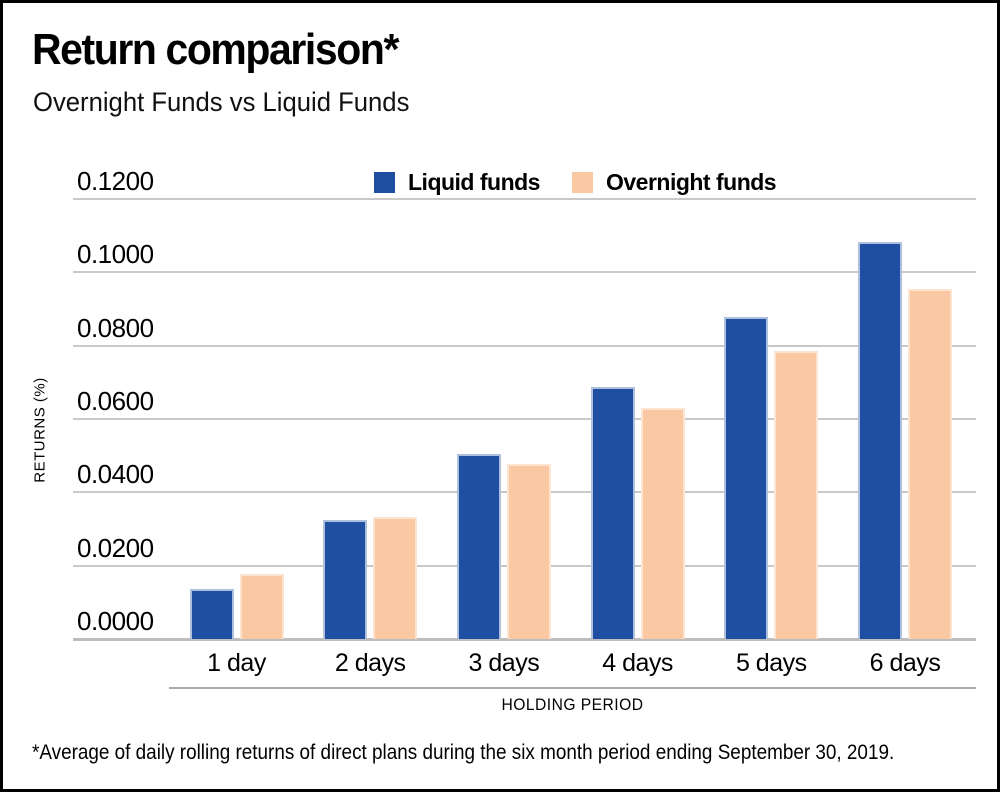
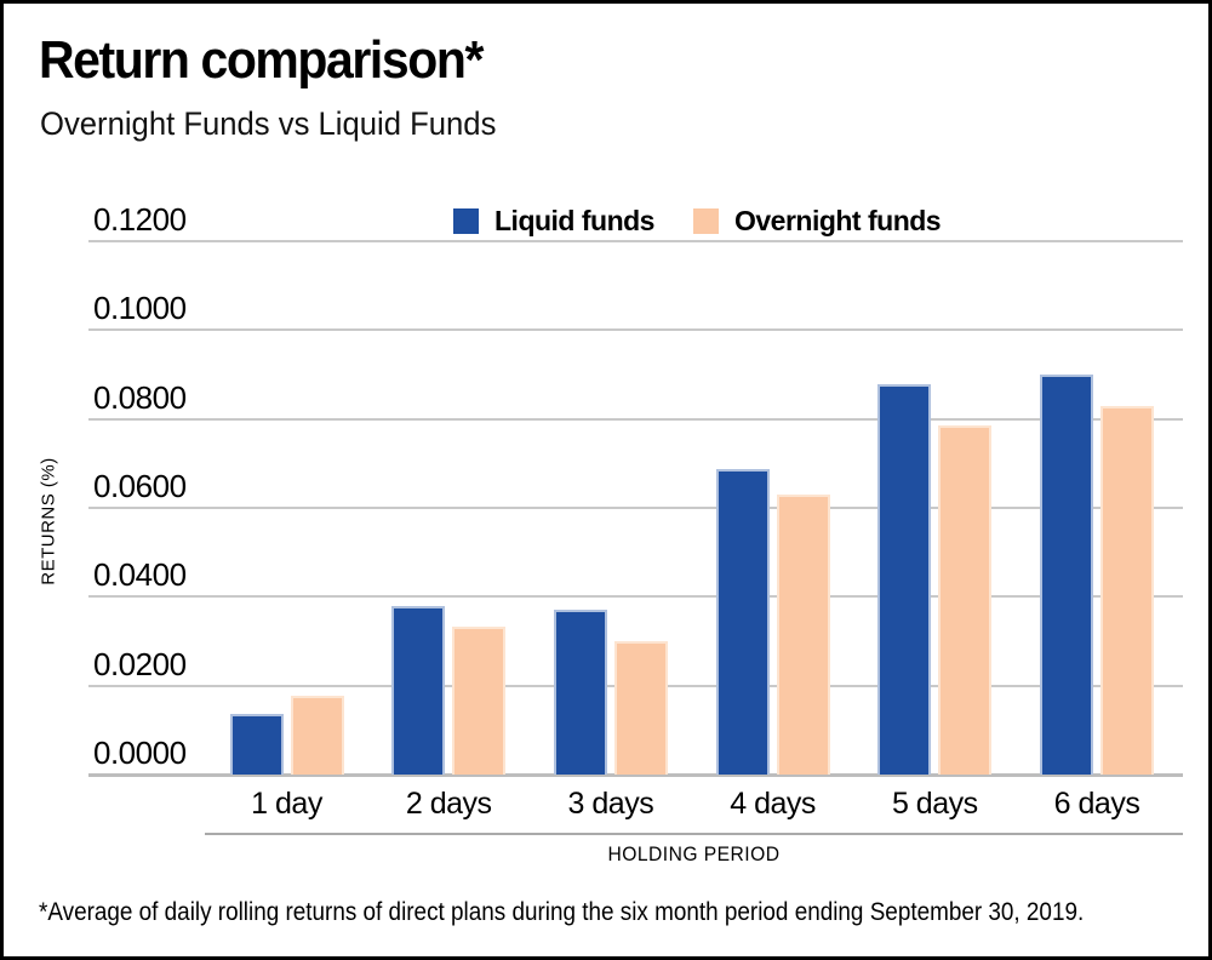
Liquid funds/2 days: 0.033 -> 0.038
Liquid funds/3 days: 0.050 -> 0.037
Overnight funds/3 days: 0.048 -> 0.030
Liquid funds/6 days: 0.108 -> 0.090
Overnight funds/6 days: 0.095 -> 0.083
